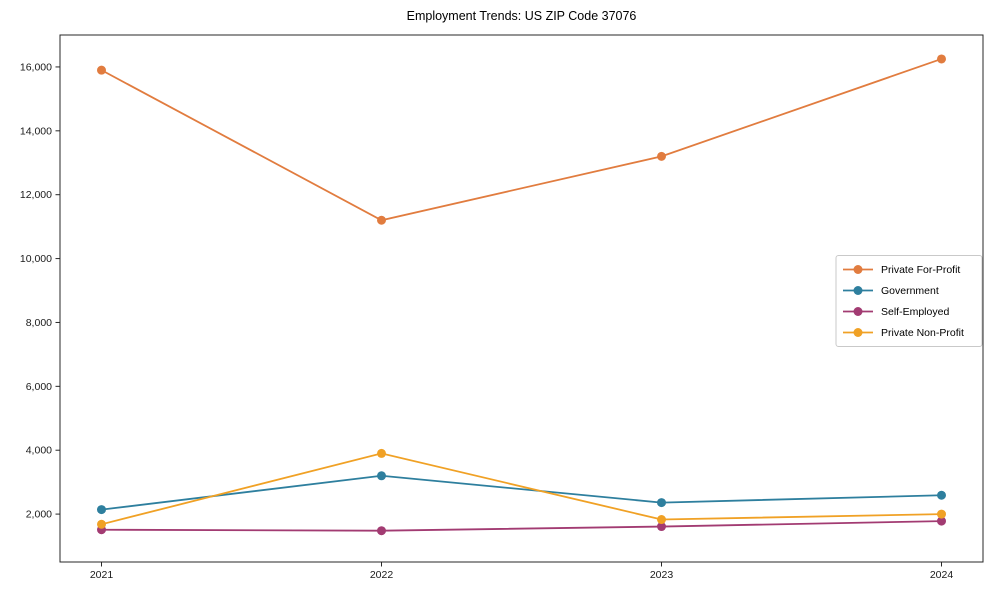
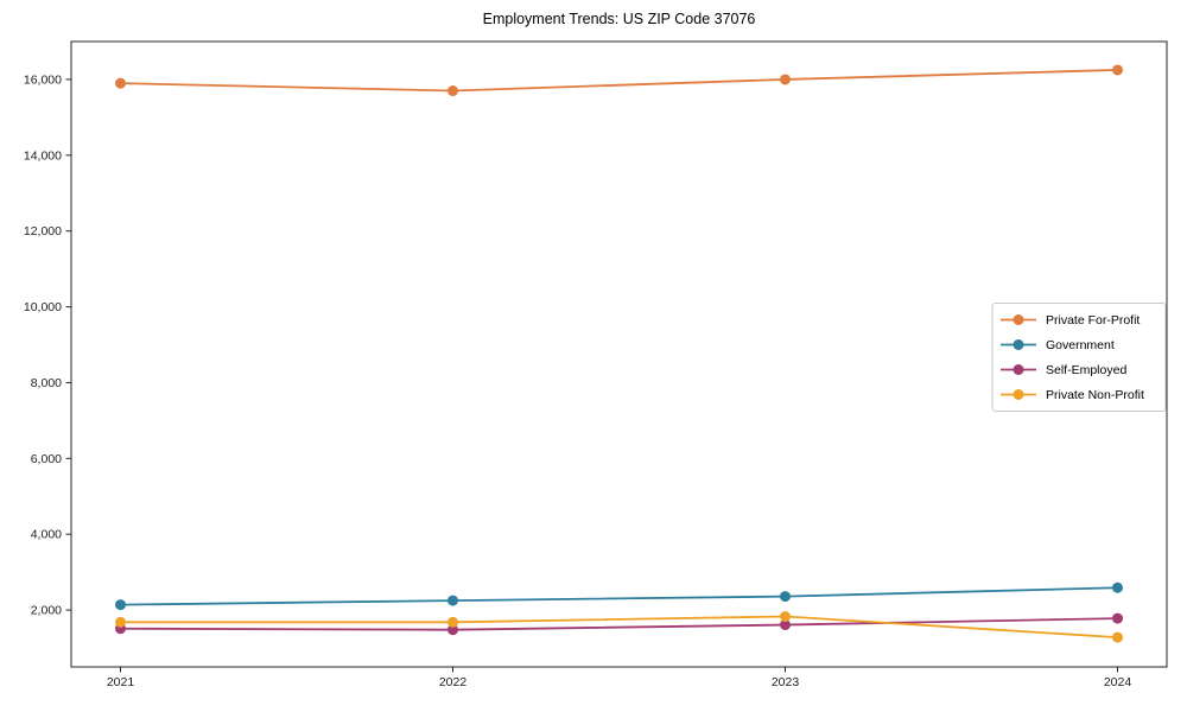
Private For-Profit/2022: 11200 -> 15700
Government/2022: 3200 -> 2200
Private Non-Profit/2022: 3900 -> 1700
Private For-Profit/2023: 13200 -> 16000
Private Non-Profit/2024: 2000 -> 1300
